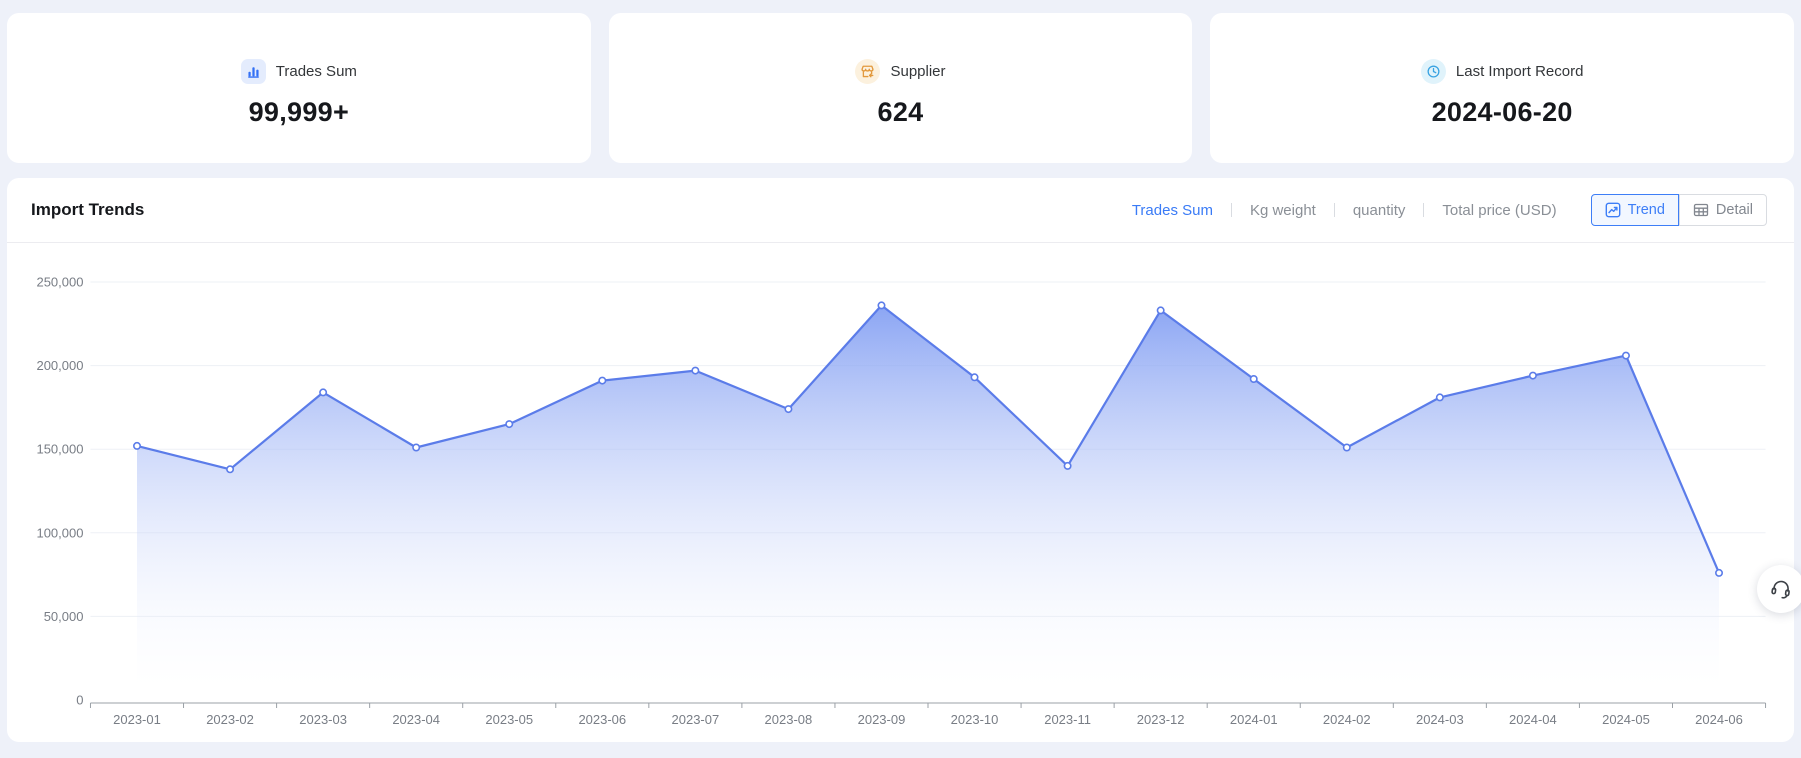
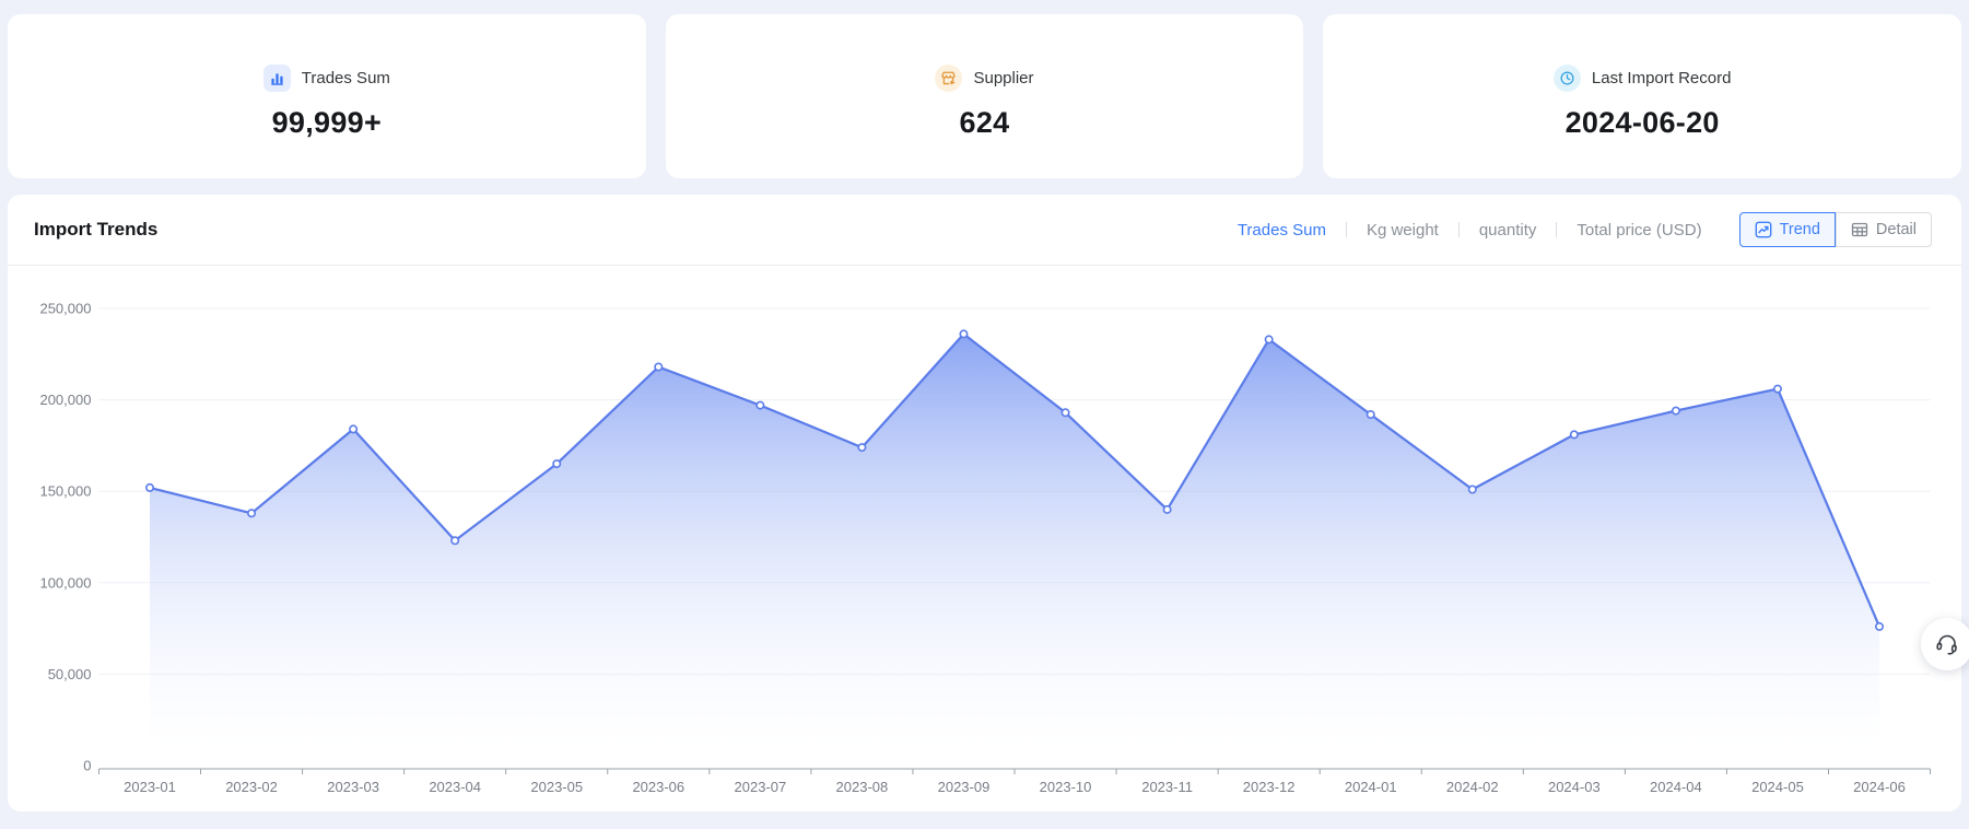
2023-04: 151000 -> 123000
2023-06: 191000 -> 218000
